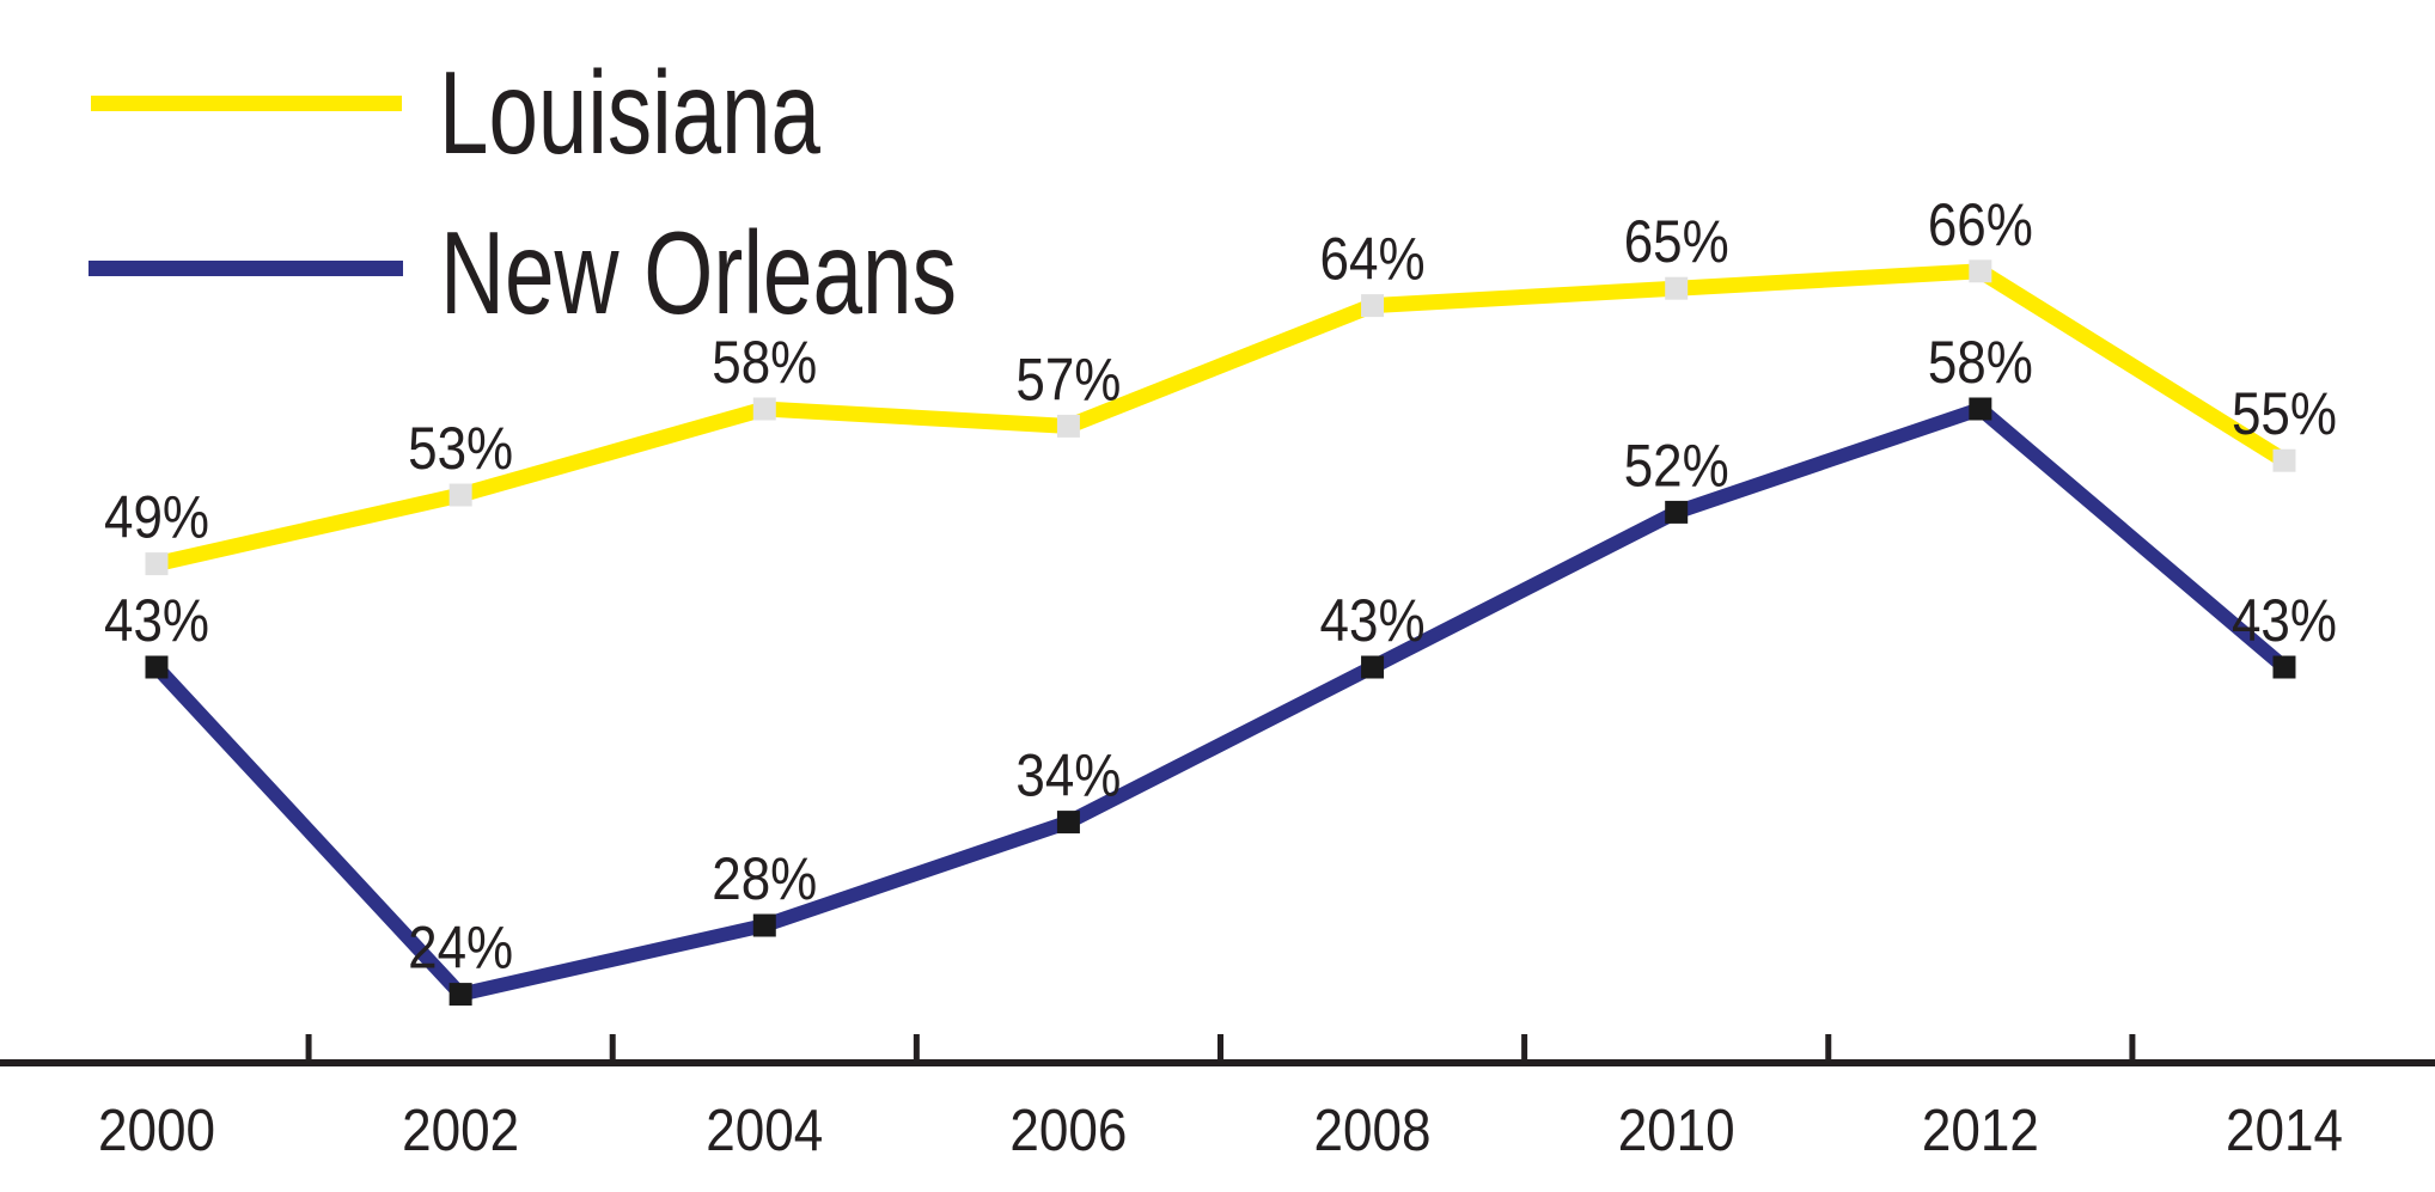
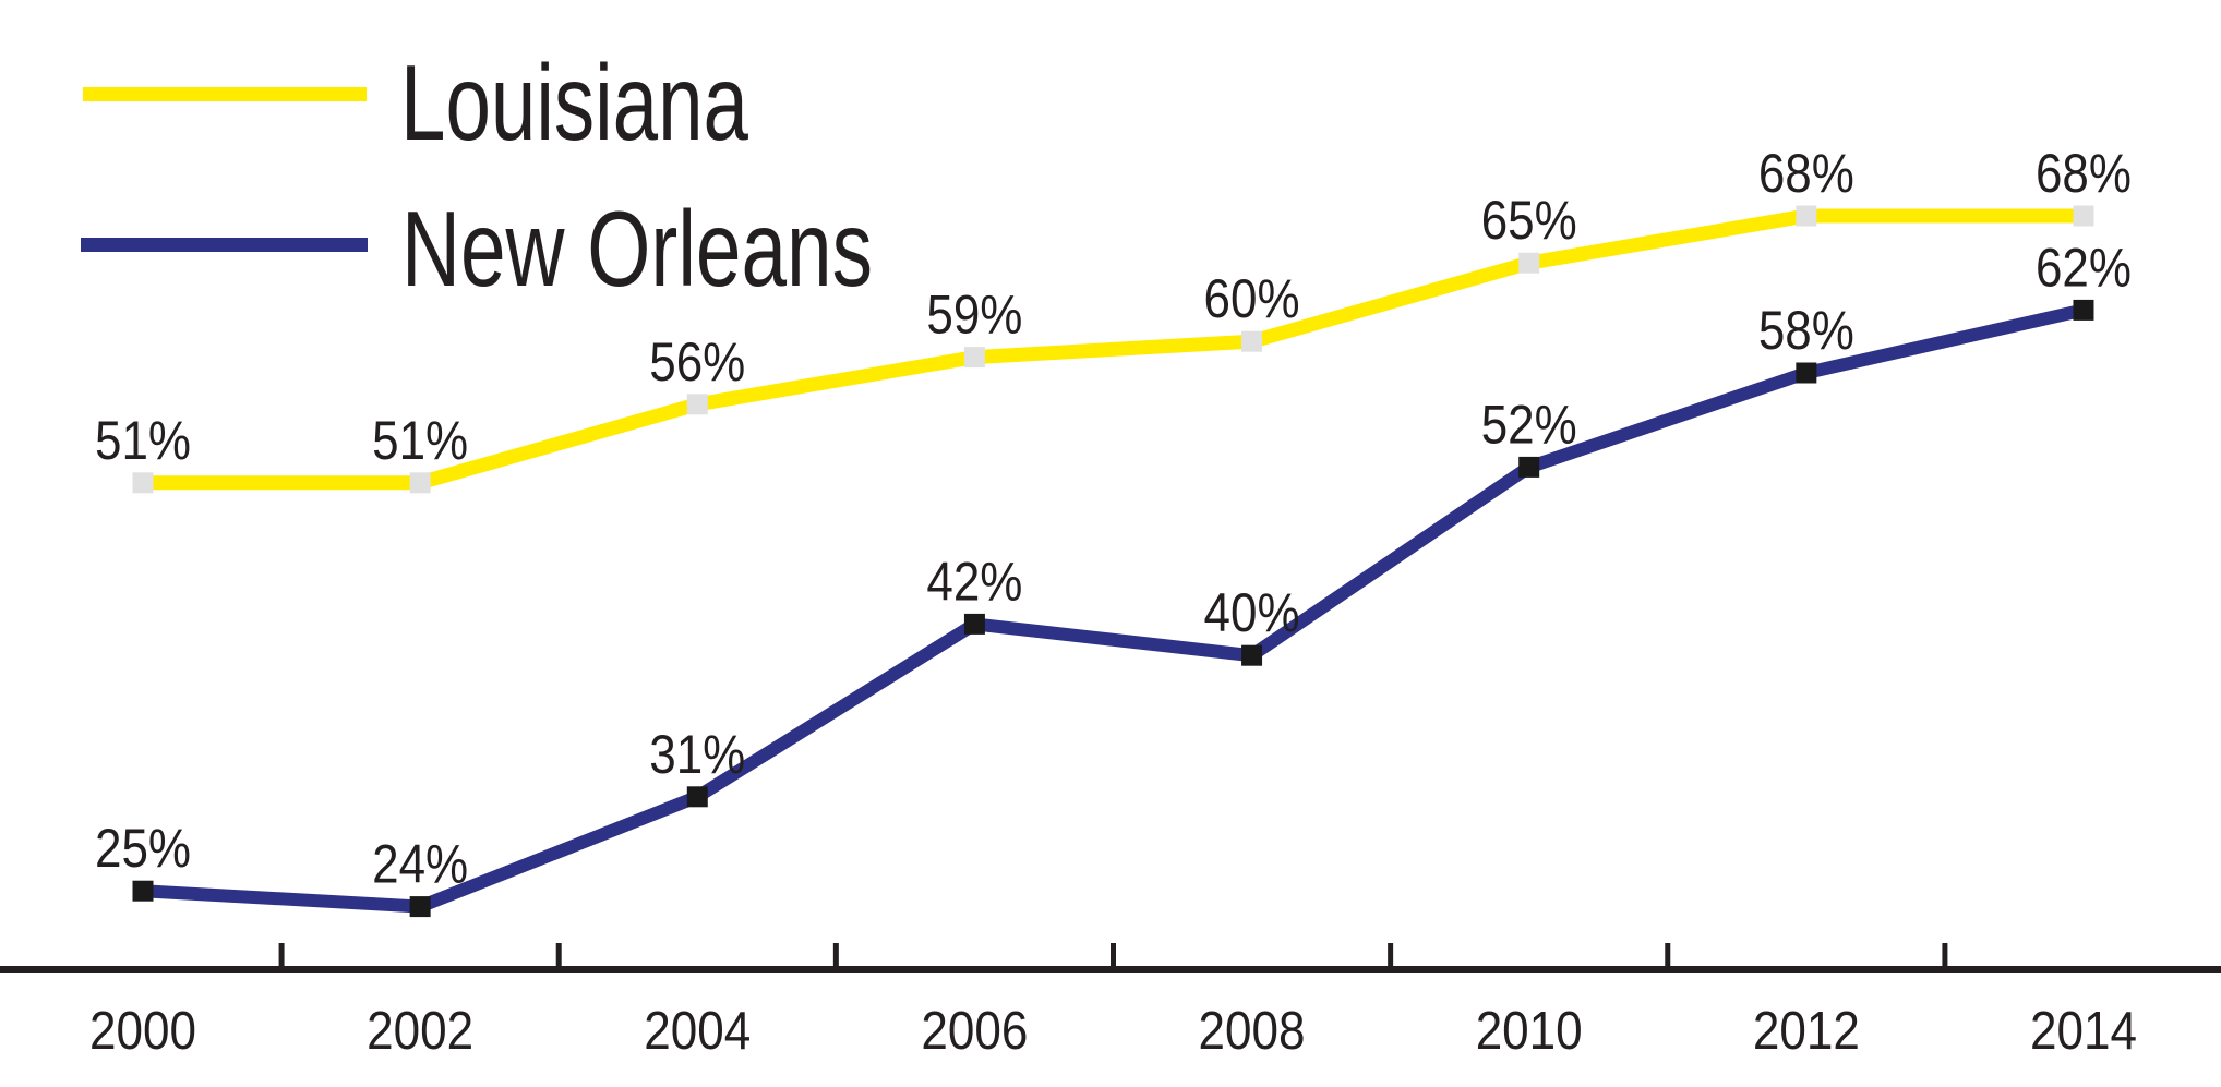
Louisiana/2000: 49% -> 51%
New Orleans/2000: 43% -> 25%
Louisiana/2002: 53% -> 51%
Louisiana/2004: 58% -> 56%
New Orleans/2004: 28% -> 31%
Louisiana/2006: 57% -> 59%
New Orleans/2006: 34% -> 42%
Louisiana/2008: 64% -> 60%
New Orleans/2008: 43% -> 40%
Louisiana/2012: 66% -> 68%
Louisiana/2014: 55% -> 68%
New Orleans/2014: 43% -> 62%
